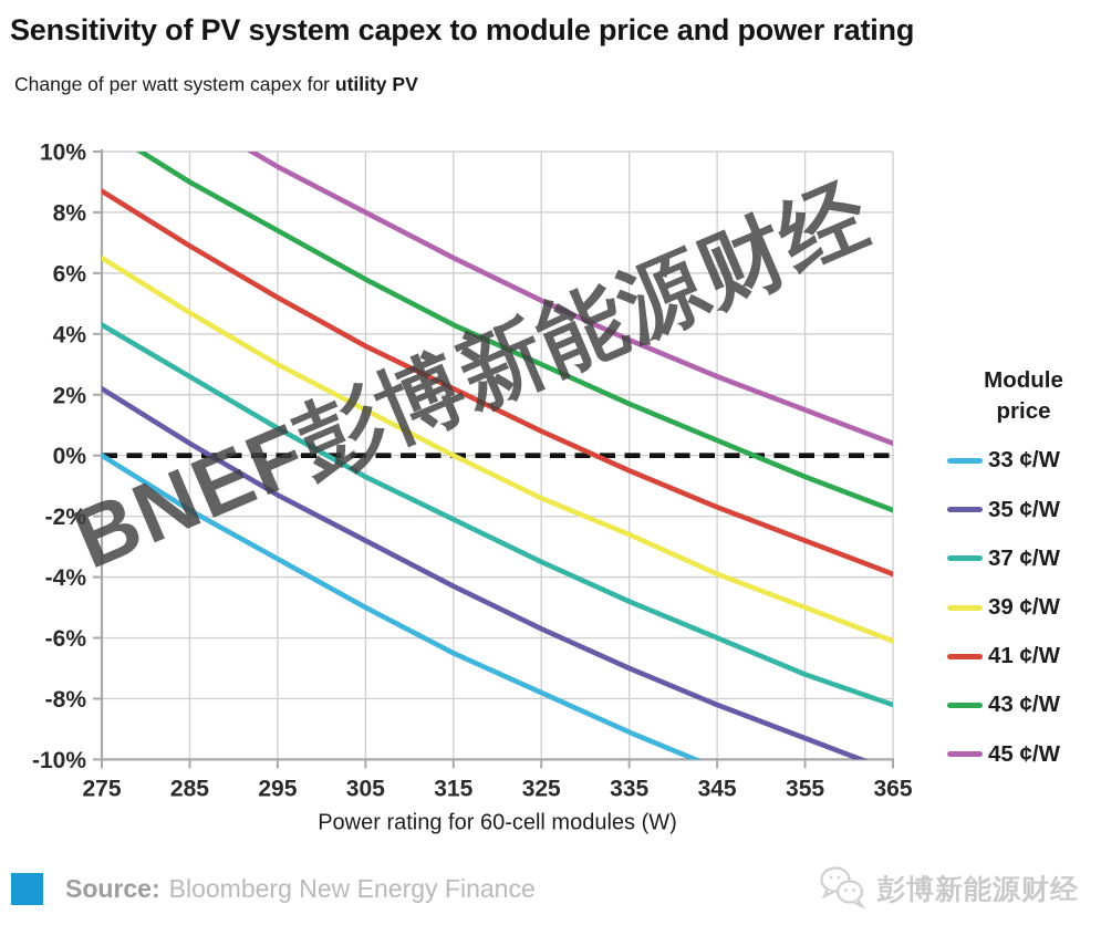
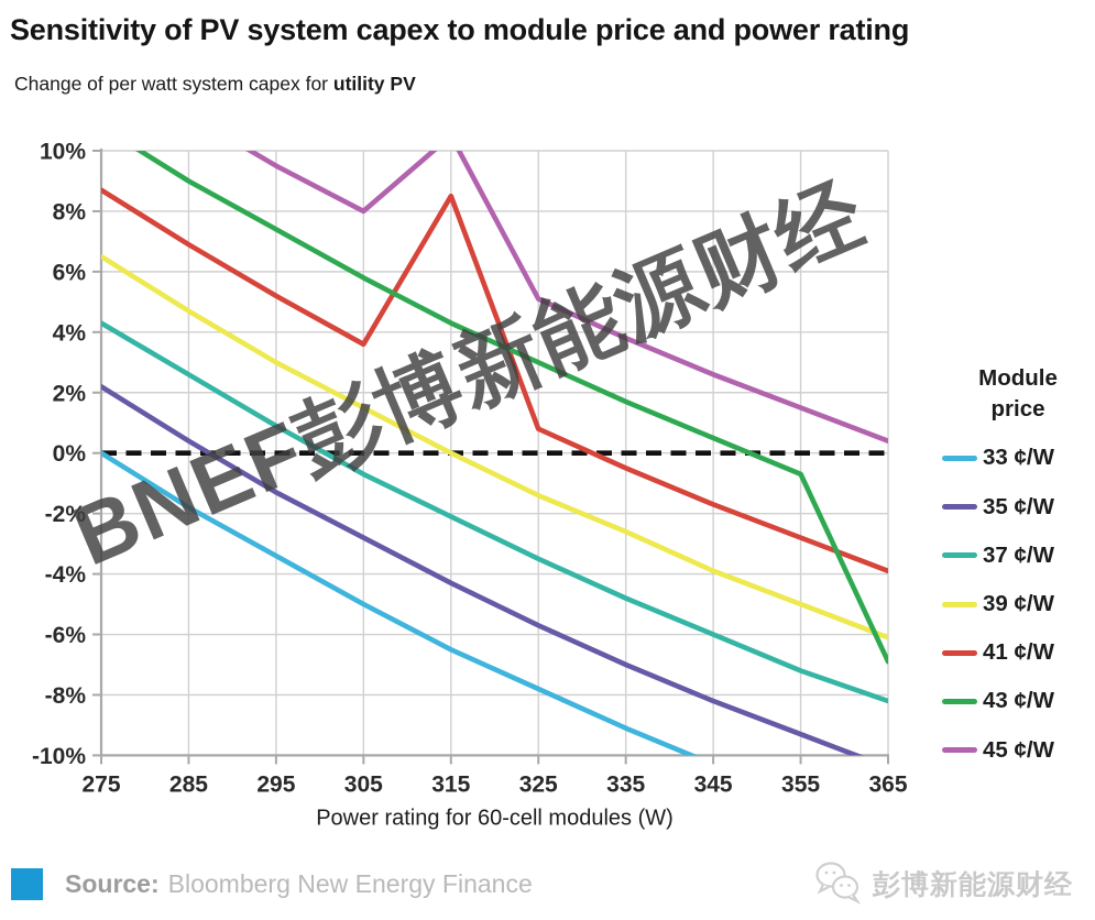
41 ¢/W/315: 2.2% -> 8.5%
45 ¢/W/315: 6.5% -> 10.5%
43 ¢/W/365: -1.8% -> -6.9%
